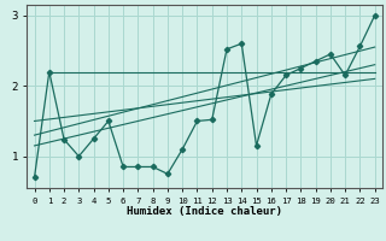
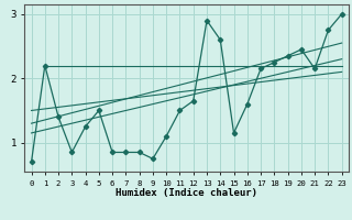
2: 1.24 -> 1.40
3: 1.00 -> 0.85
12: 1.52 -> 1.65
13: 2.52 -> 2.90
16: 1.88 -> 1.60
22: 2.56 -> 2.75
